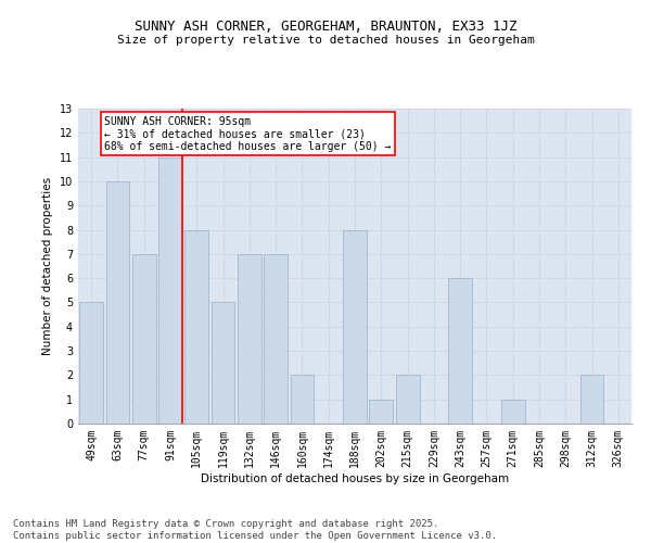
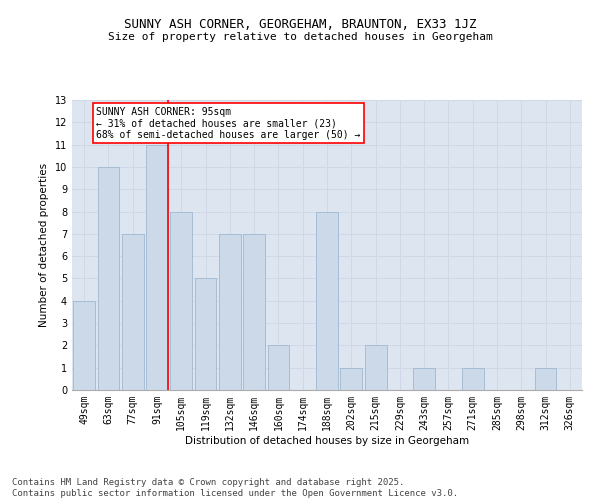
49sqm: 5 -> 4
243sqm: 6 -> 1
312sqm: 2 -> 1
